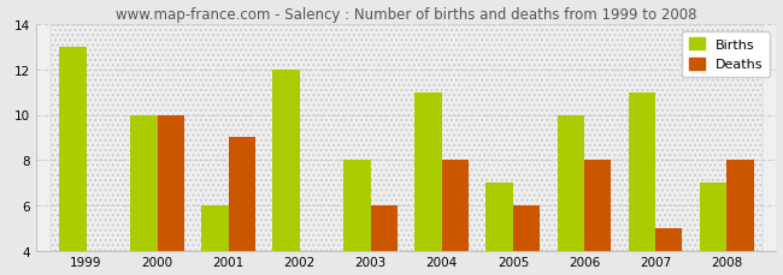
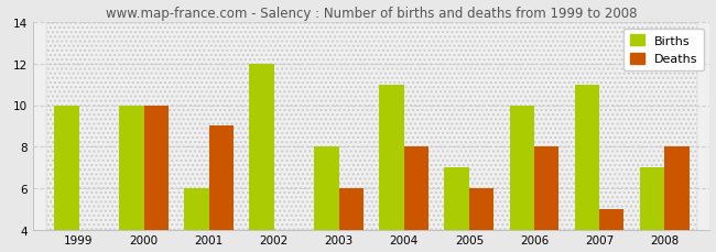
Births/1999: 13 -> 10
